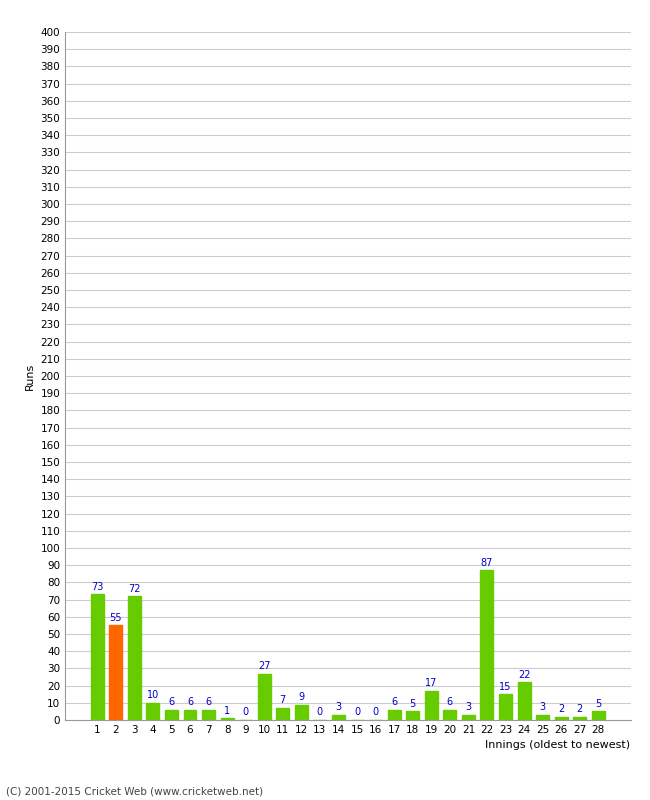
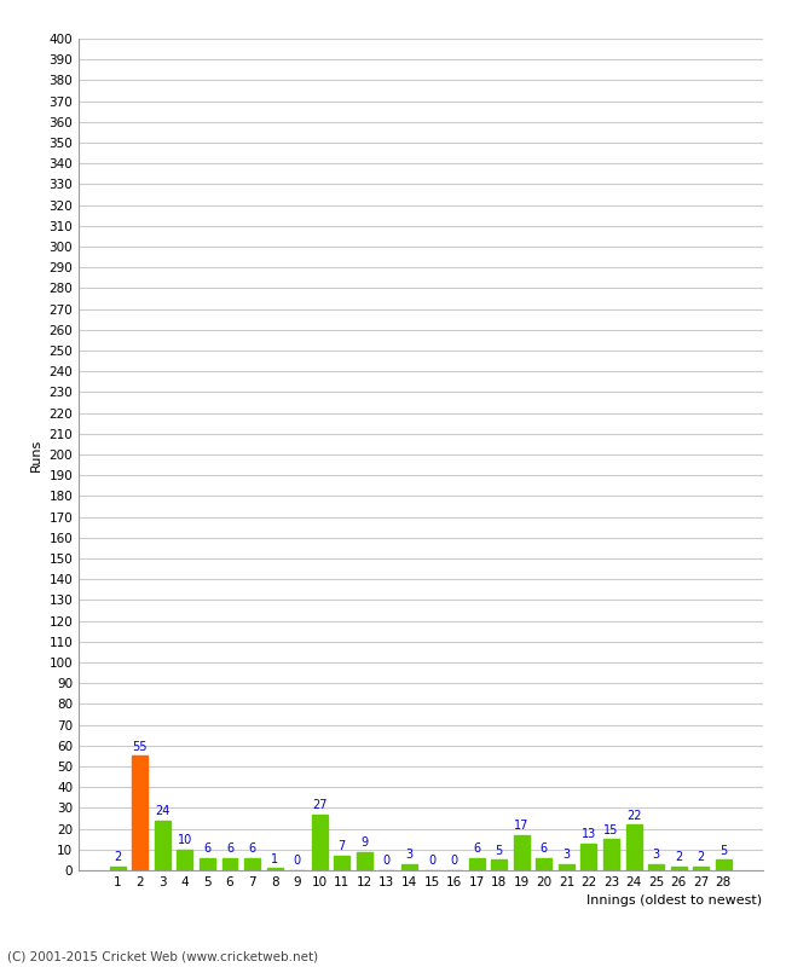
1: 73 -> 2
3: 72 -> 24
22: 87 -> 13
